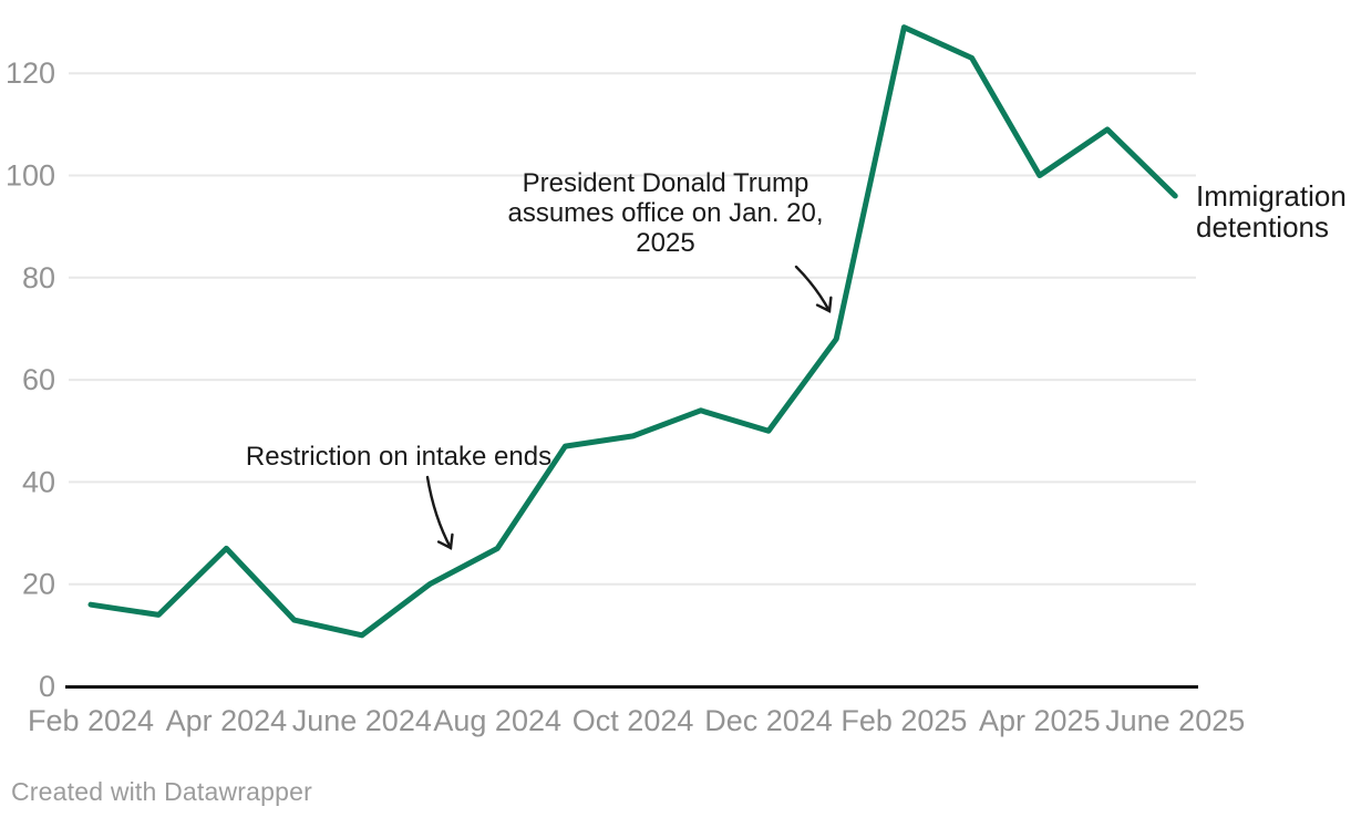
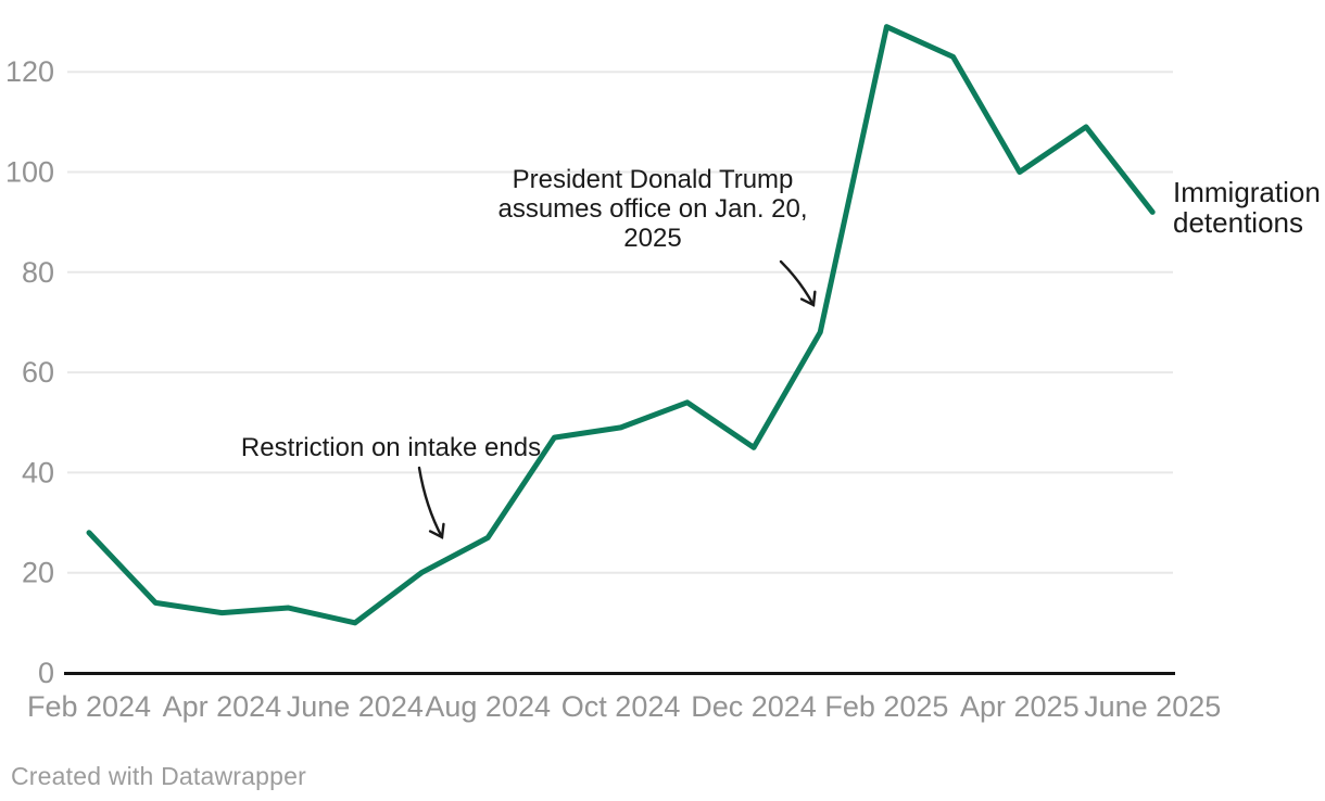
Feb 2024: 16 -> 28
Apr 2024: 27 -> 12
Dec 2024: 50 -> 45
June 2025: 96 -> 92
